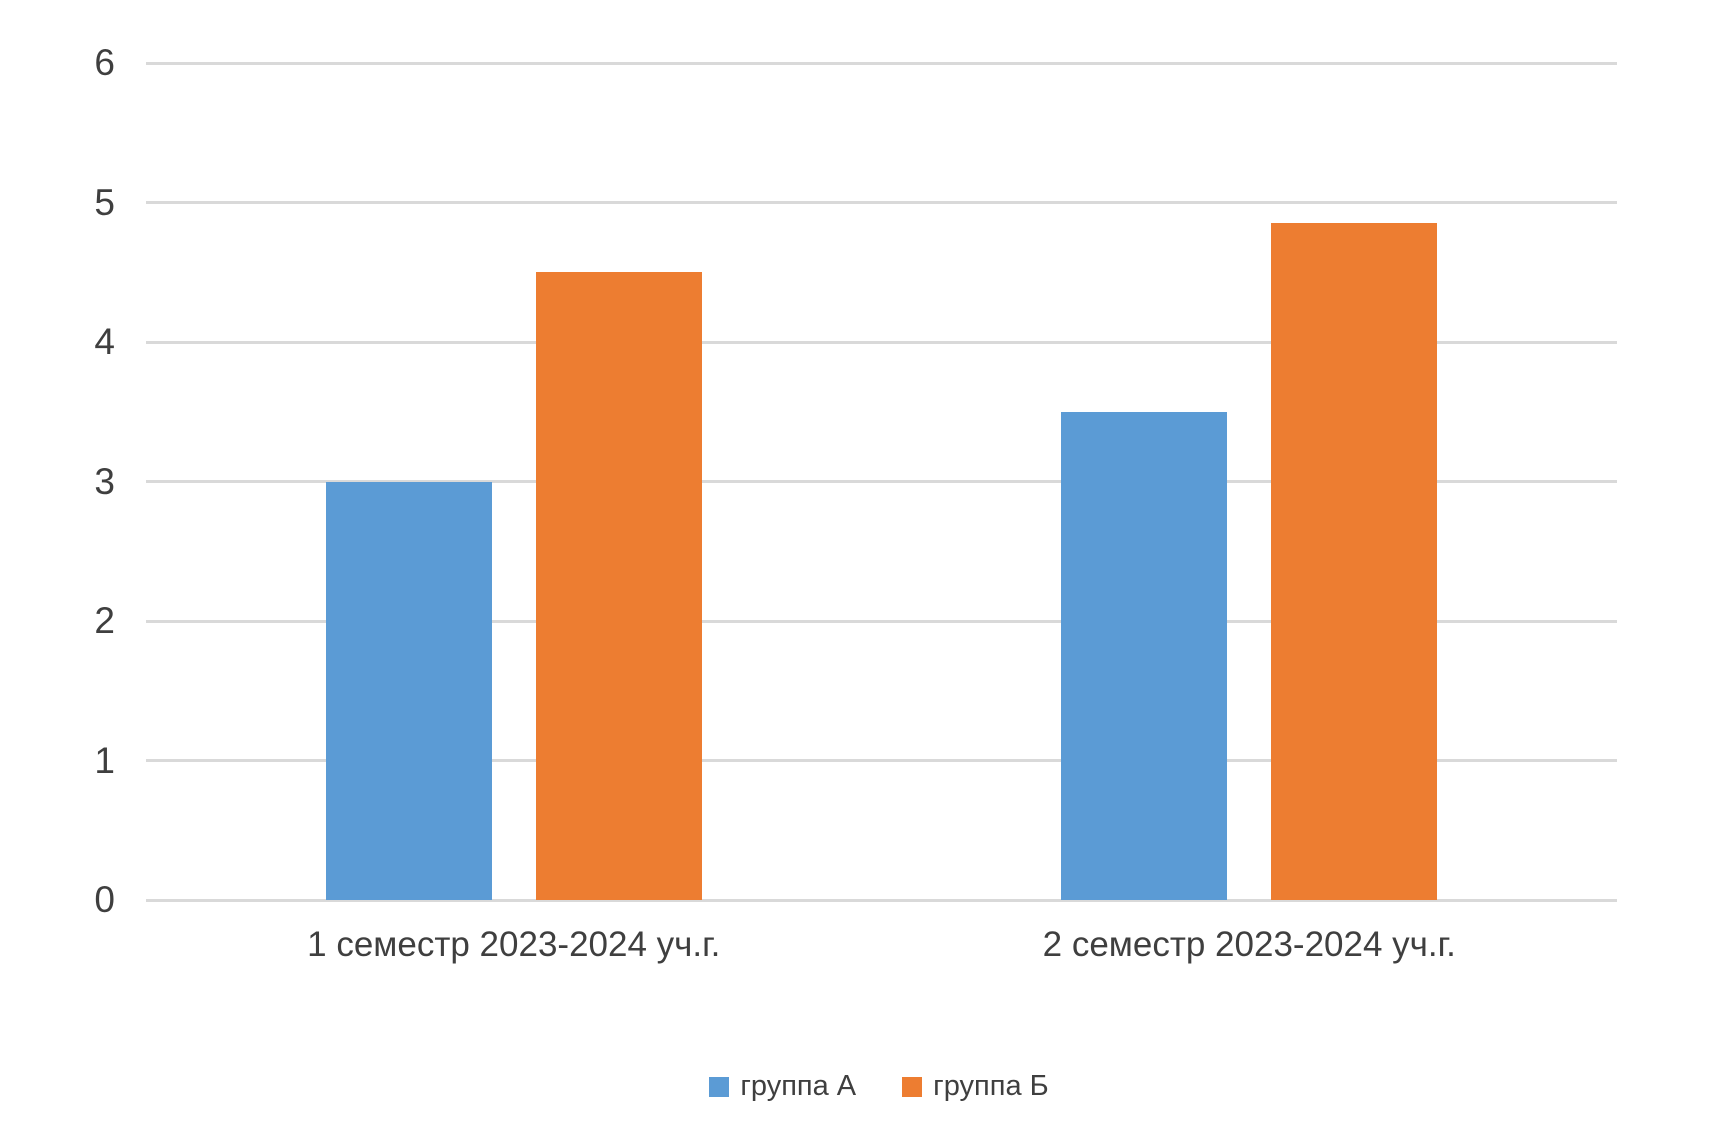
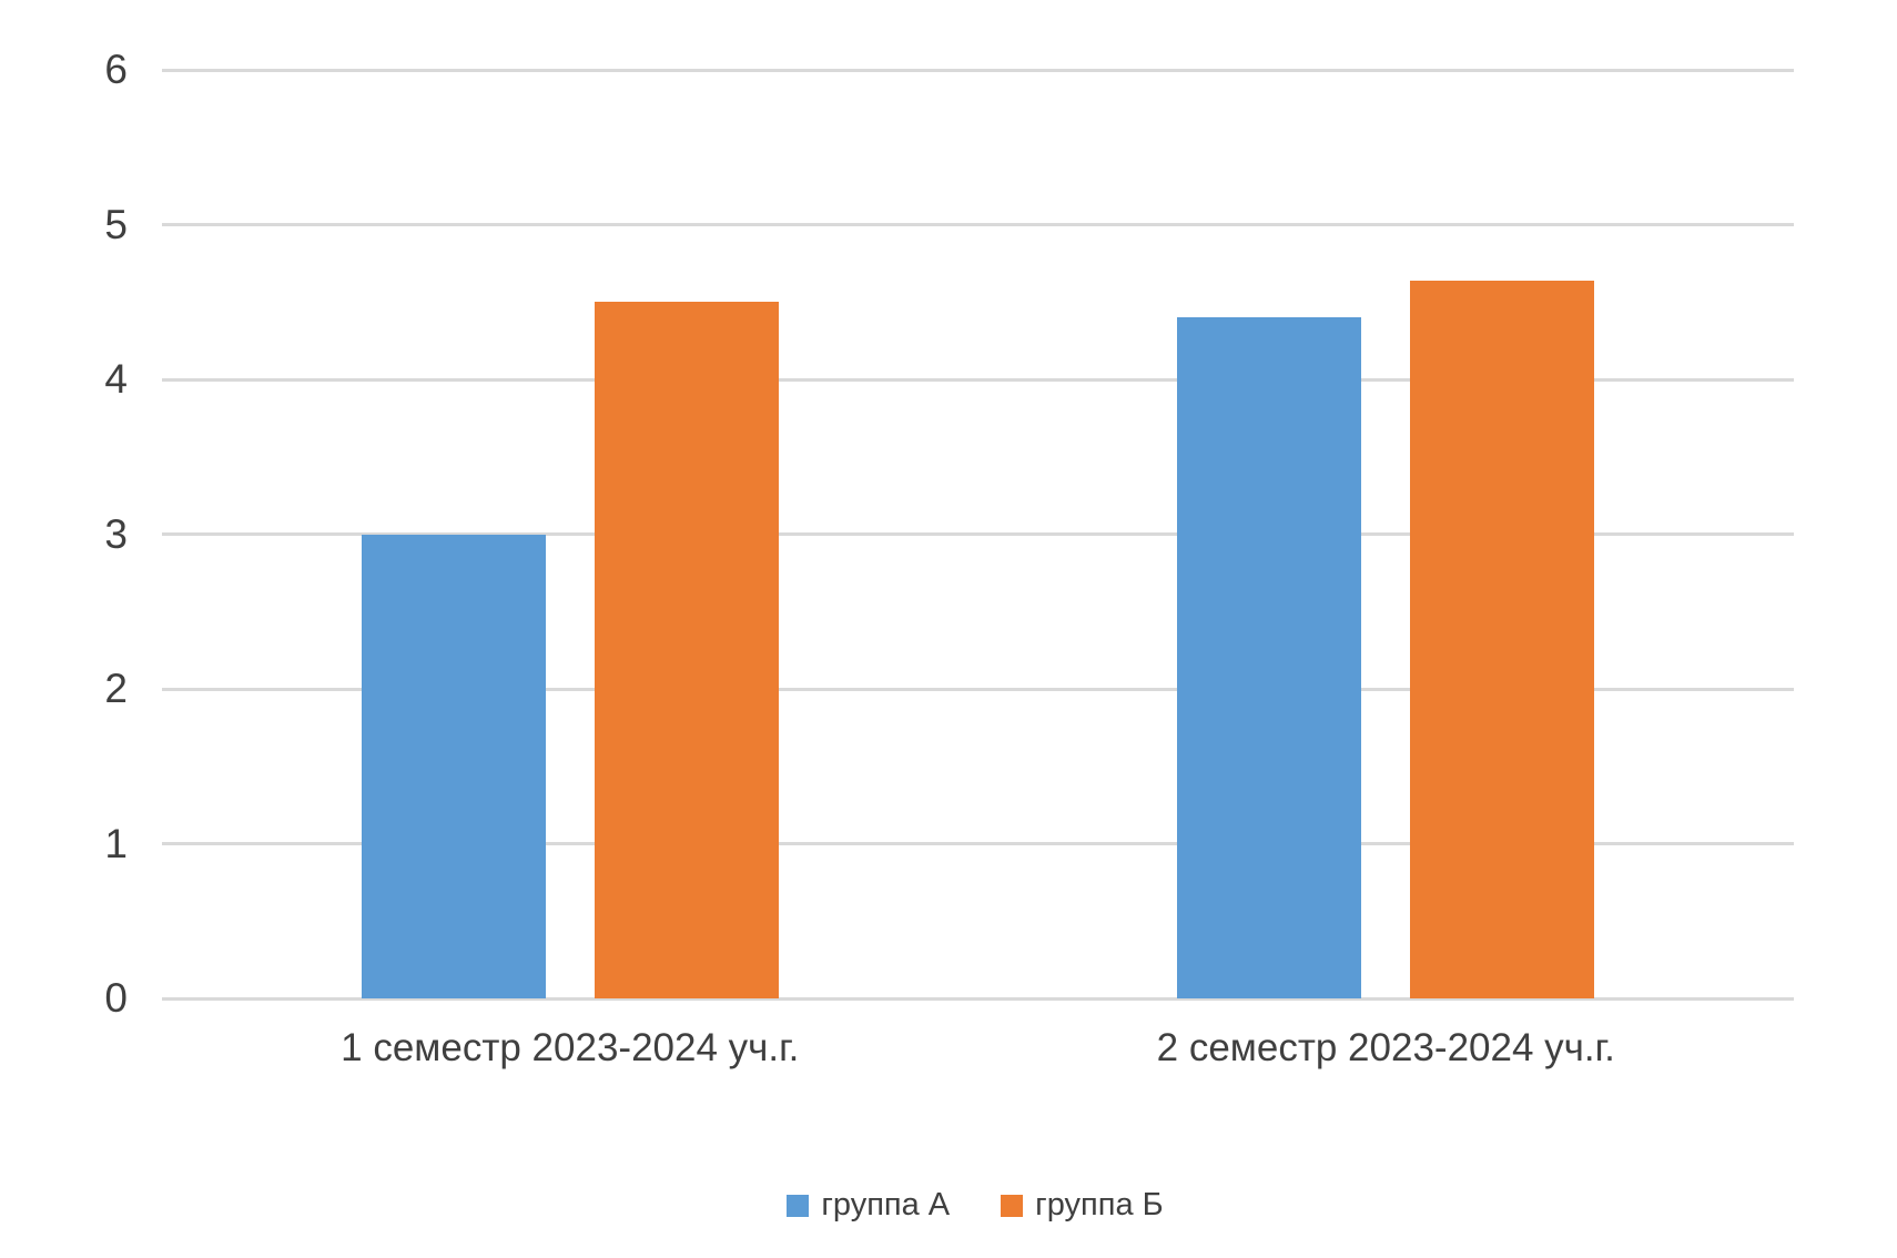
группа А/2 семестр 2023-2024 уч.г.: 3.5 -> 4.4
группа Б/2 семестр 2023-2024 уч.г.: 4.85 -> 4.64
